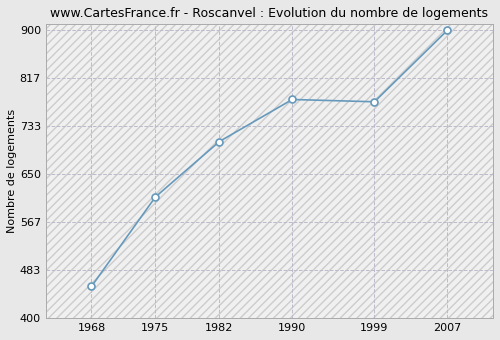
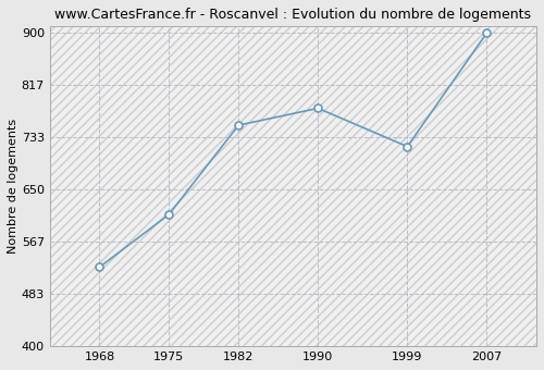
1968: 455 -> 526
1982: 706 -> 752
1999: 775 -> 718
